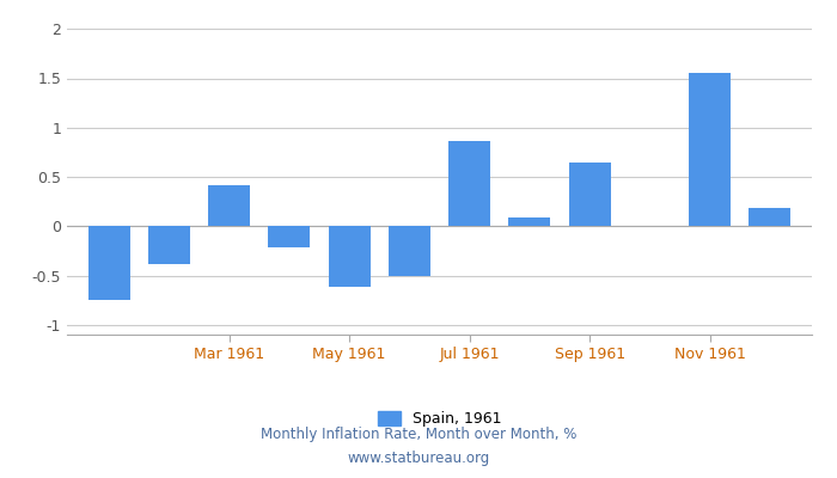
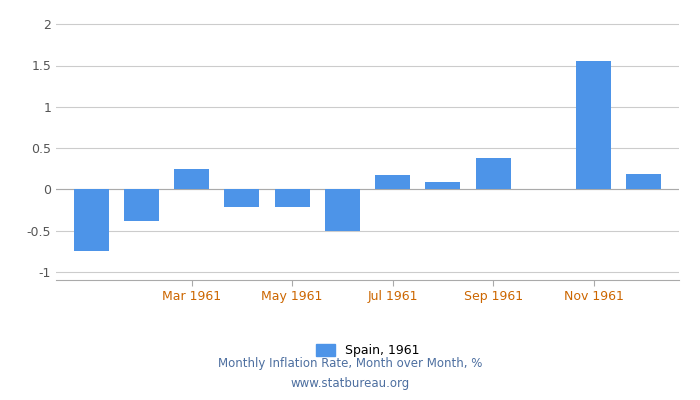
Mar 1961: 0.42 -> 0.25
May 1961: -0.62 -> -0.22
Jul 1961: 0.86 -> 0.17
Sep 1961: 0.64 -> 0.38
